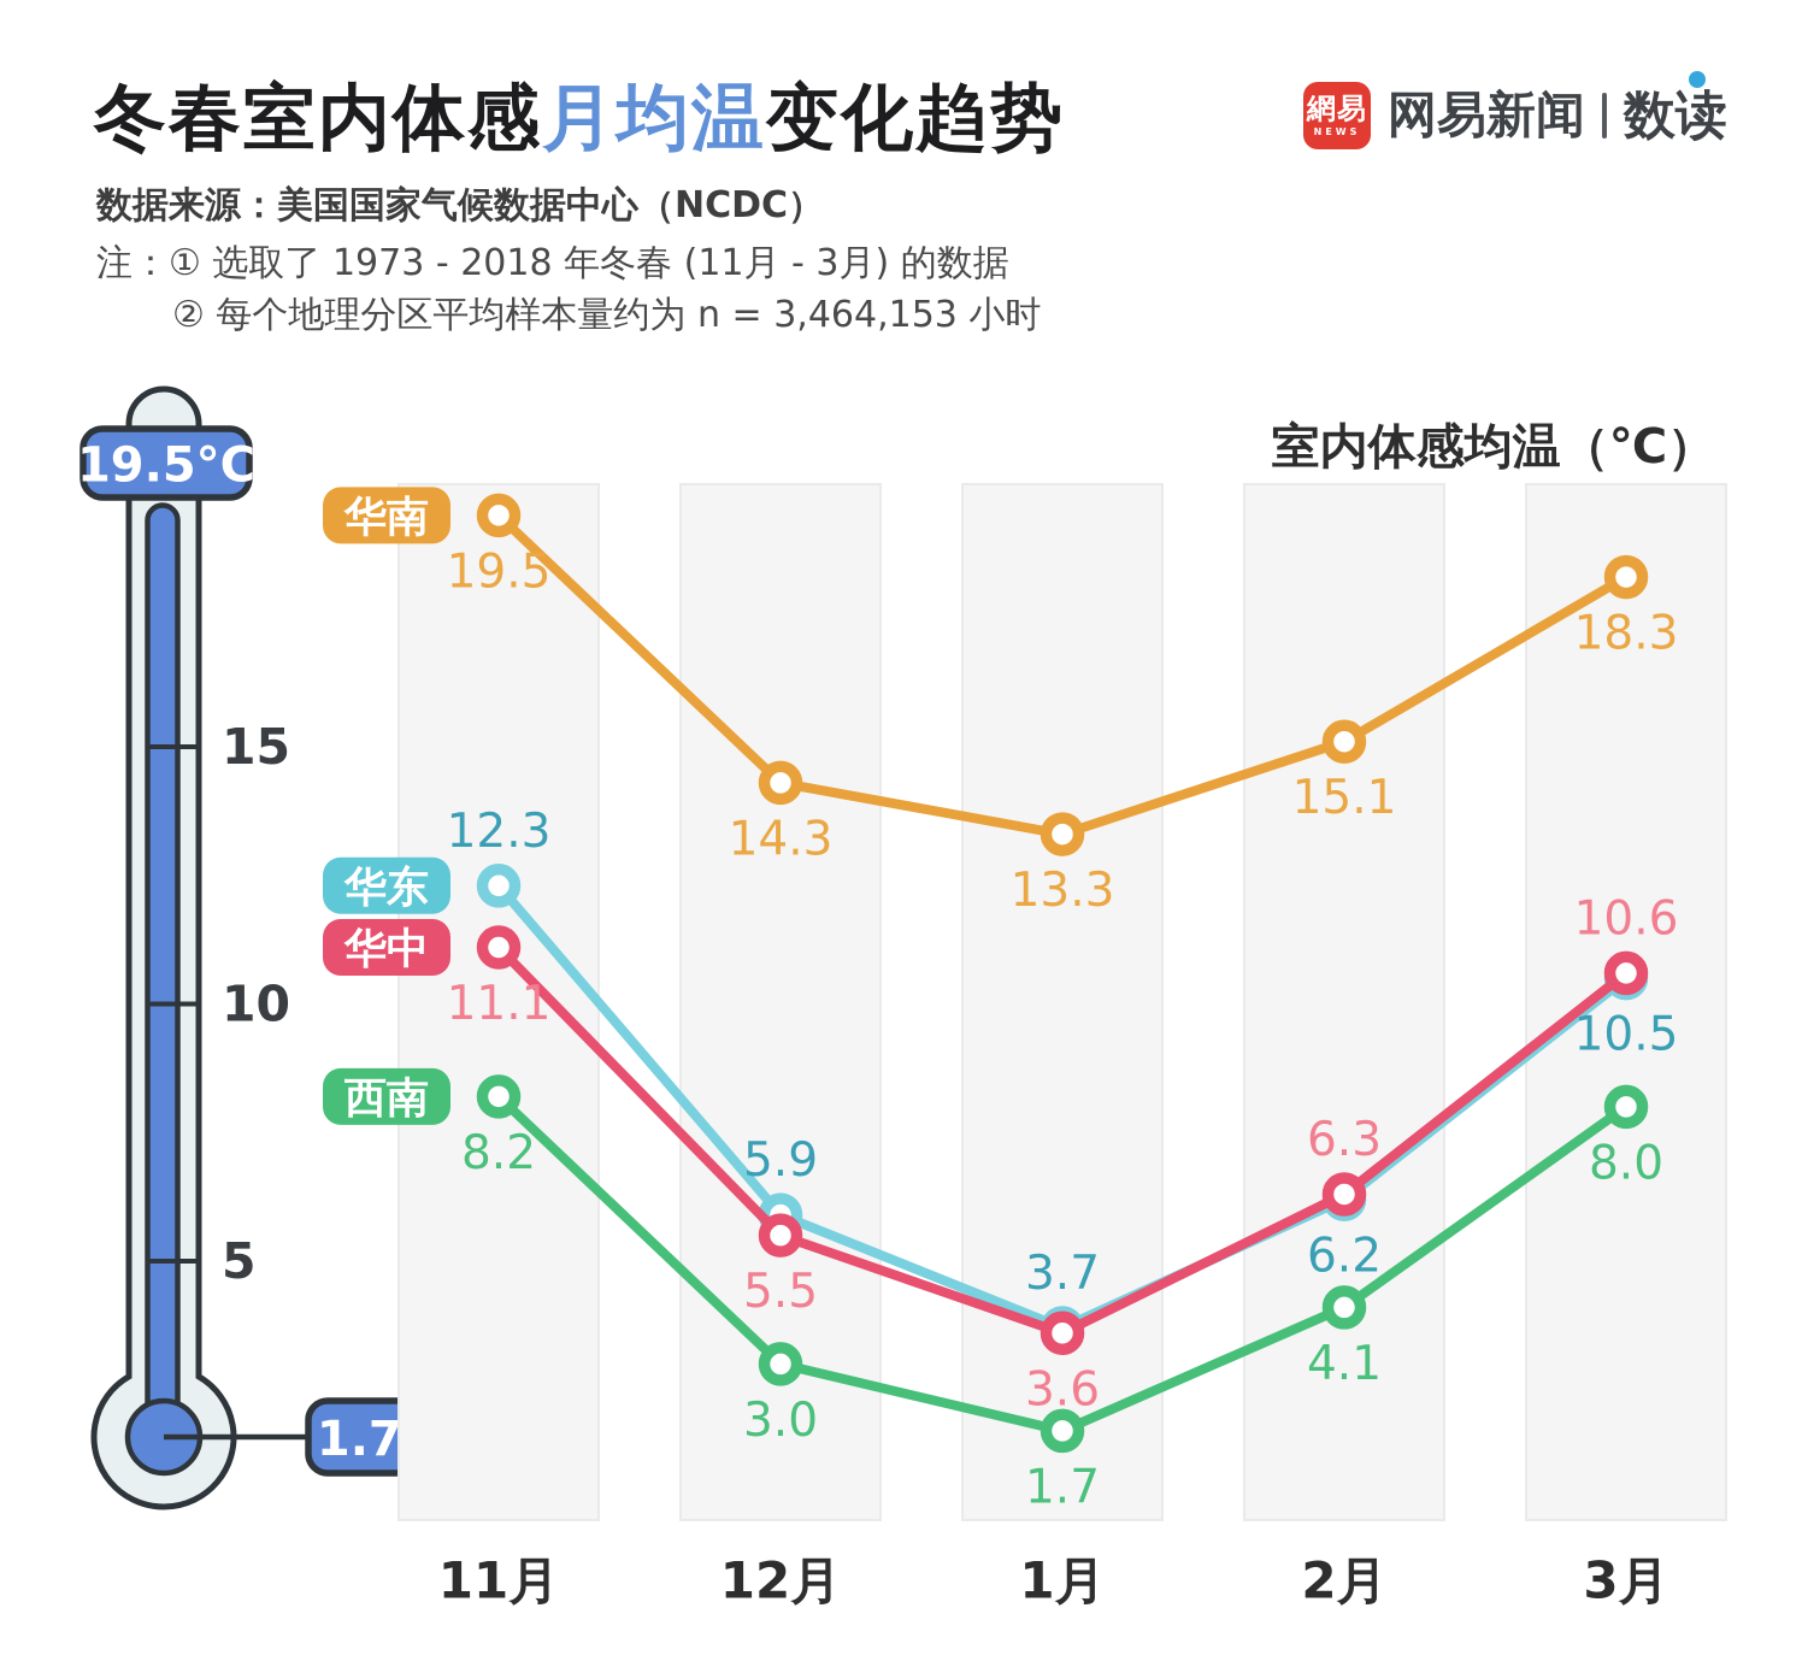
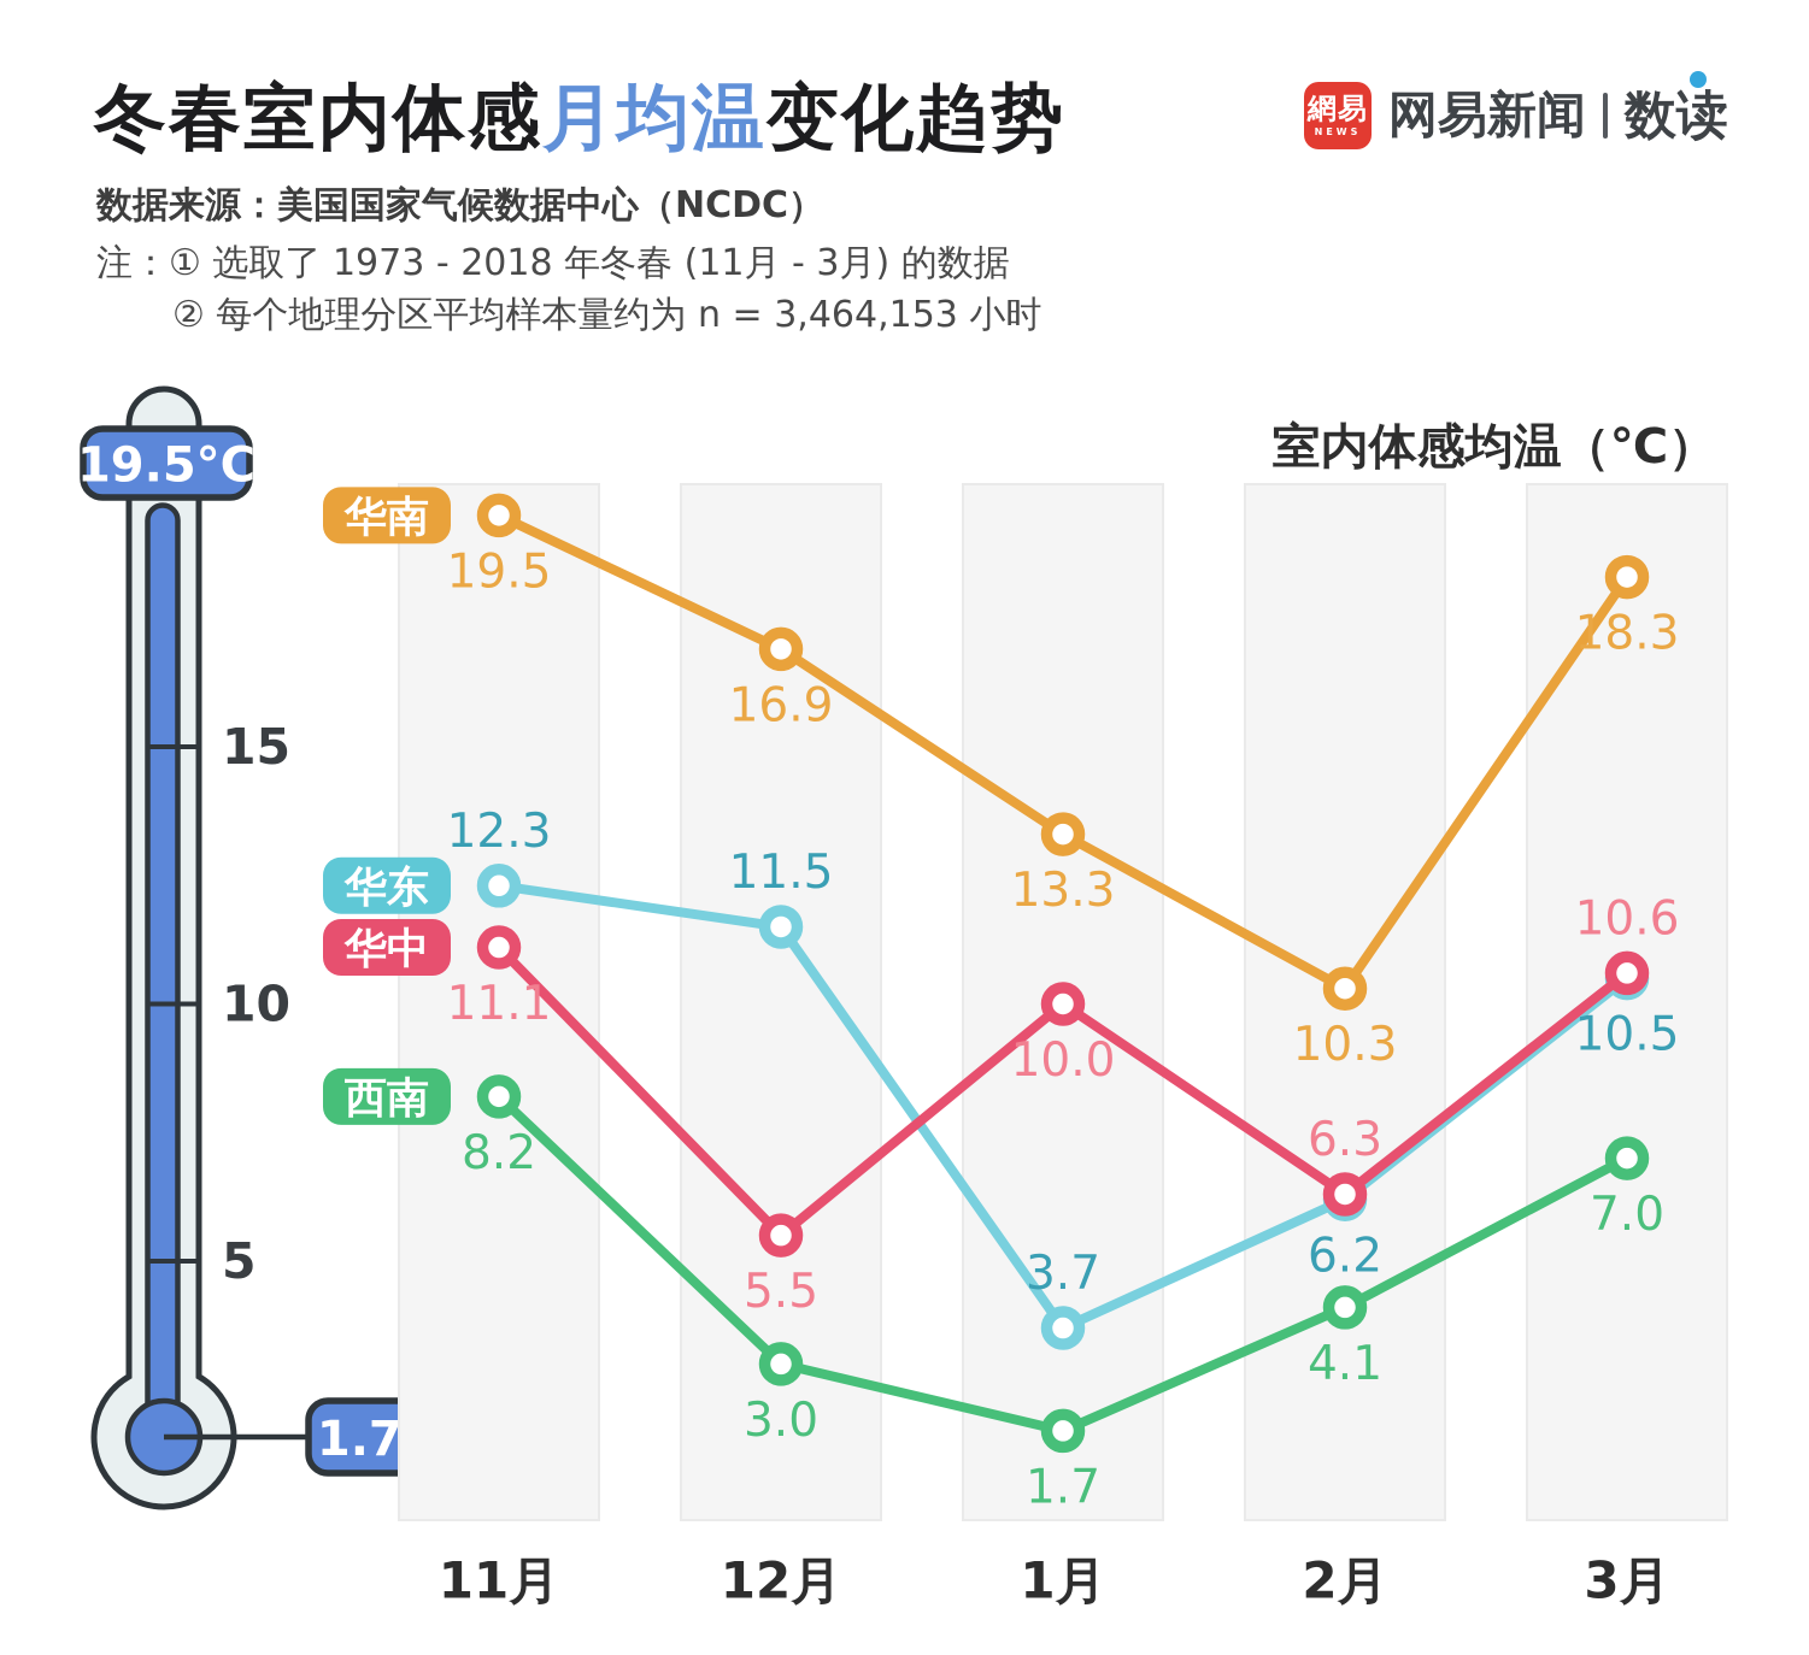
华南/12月: 14.3 -> 16.9
华东/12月: 5.9 -> 11.5
华中/1月: 3.6 -> 10.0
华南/2月: 15.1 -> 10.3
西南/3月: 8.0 -> 7.0
